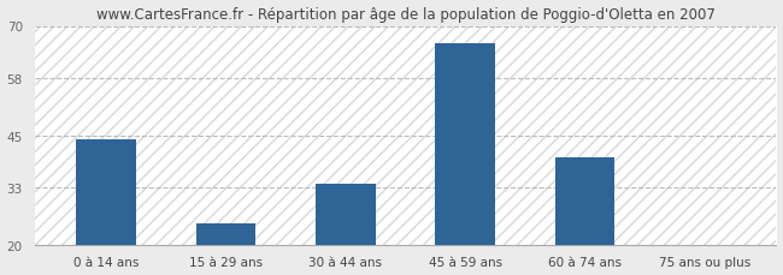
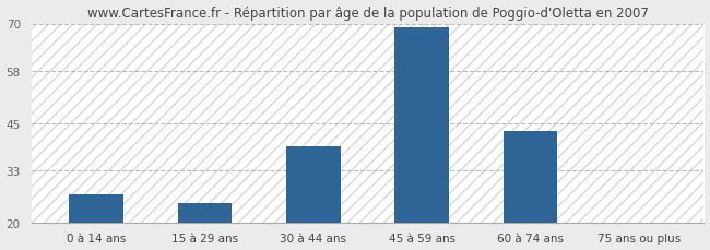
0 à 14 ans: 44 -> 27
30 à 44 ans: 34 -> 39
45 à 59 ans: 66 -> 69
60 à 74 ans: 40 -> 43
